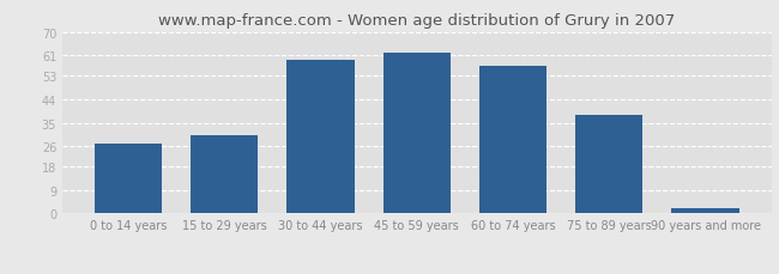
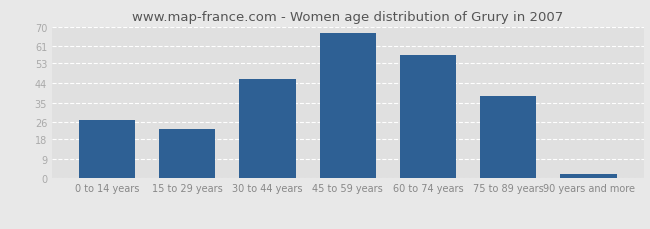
15 to 29 years: 30 -> 23
30 to 44 years: 59 -> 46
45 to 59 years: 62 -> 67
